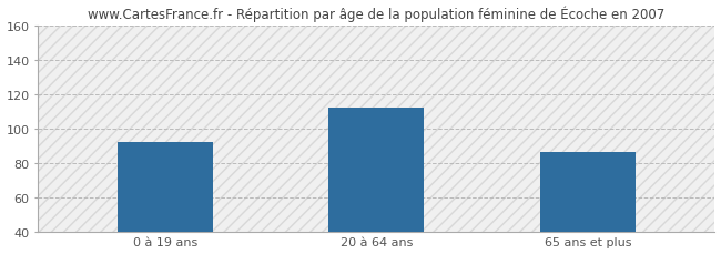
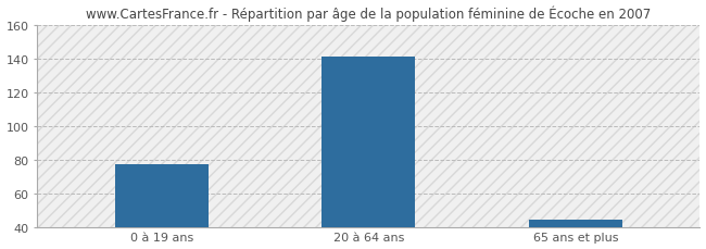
0 à 19 ans: 92 -> 77
20 à 64 ans: 112 -> 141
65 ans et plus: 86 -> 44
